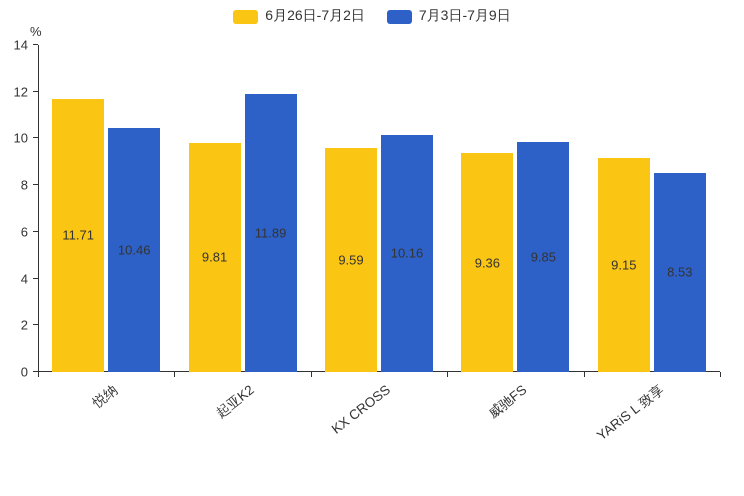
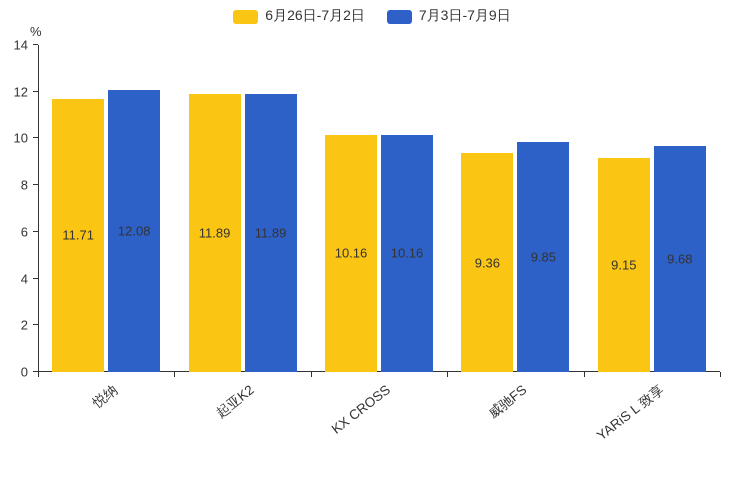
7月3日-7月9日/悦纳: 10.46 -> 12.08
6月26日-7月2日/起亚K2: 9.81 -> 11.89
6月26日-7月2日/KX CROSS: 9.59 -> 10.16
7月3日-7月9日/YARiS L 致享: 8.53 -> 9.68
